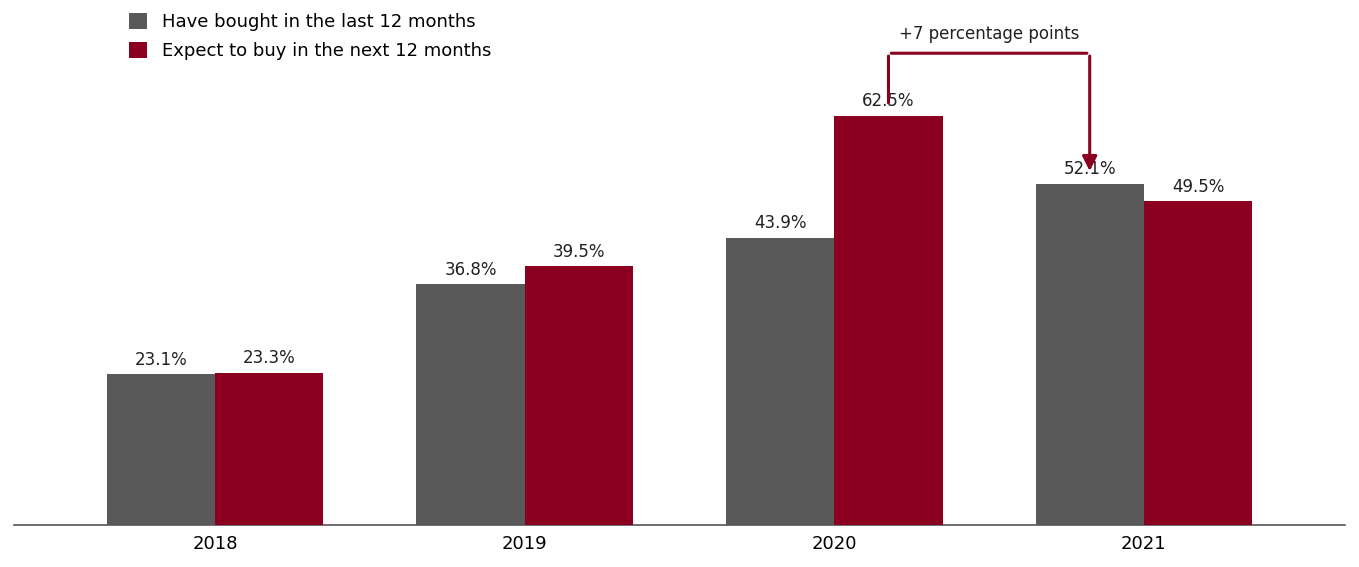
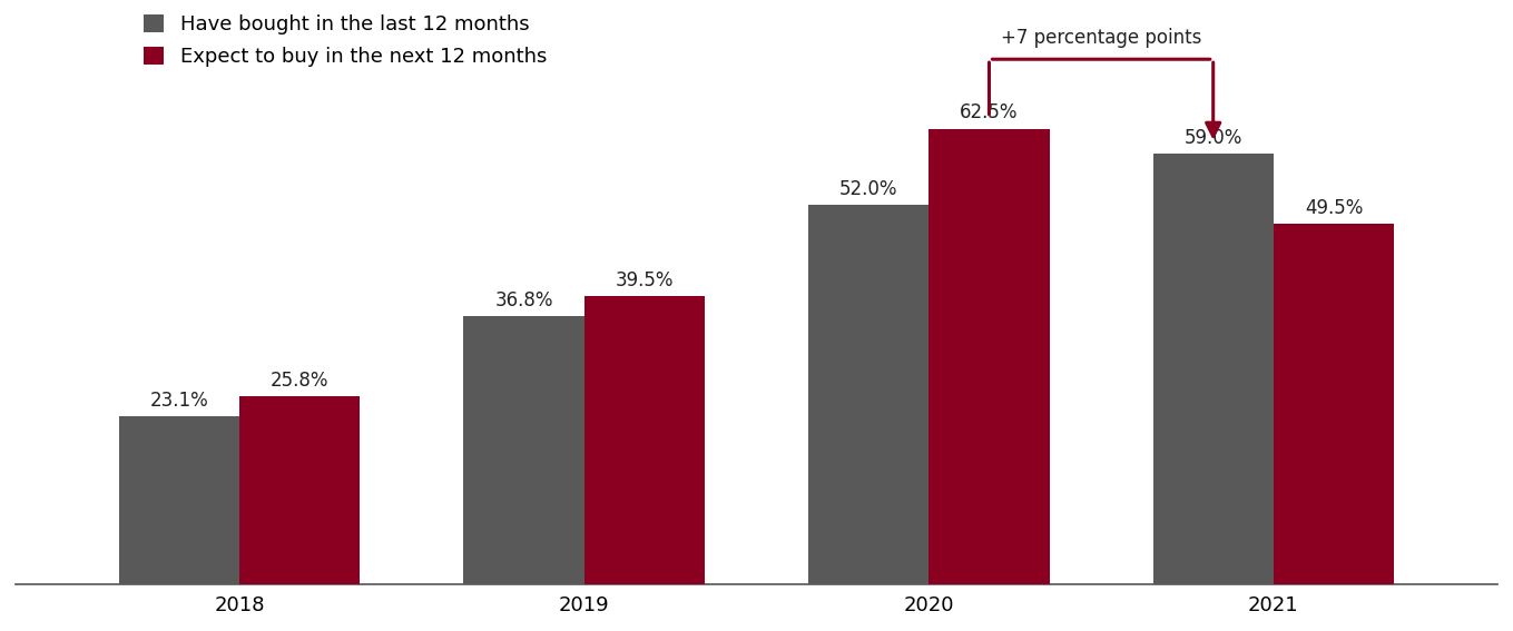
Expect to buy in the next 12 months/2018: 23.3% -> 25.8%
Have bought in the last 12 months/2020: 43.9% -> 52.0%
Have bought in the last 12 months/2021: 52.1% -> 59.0%
